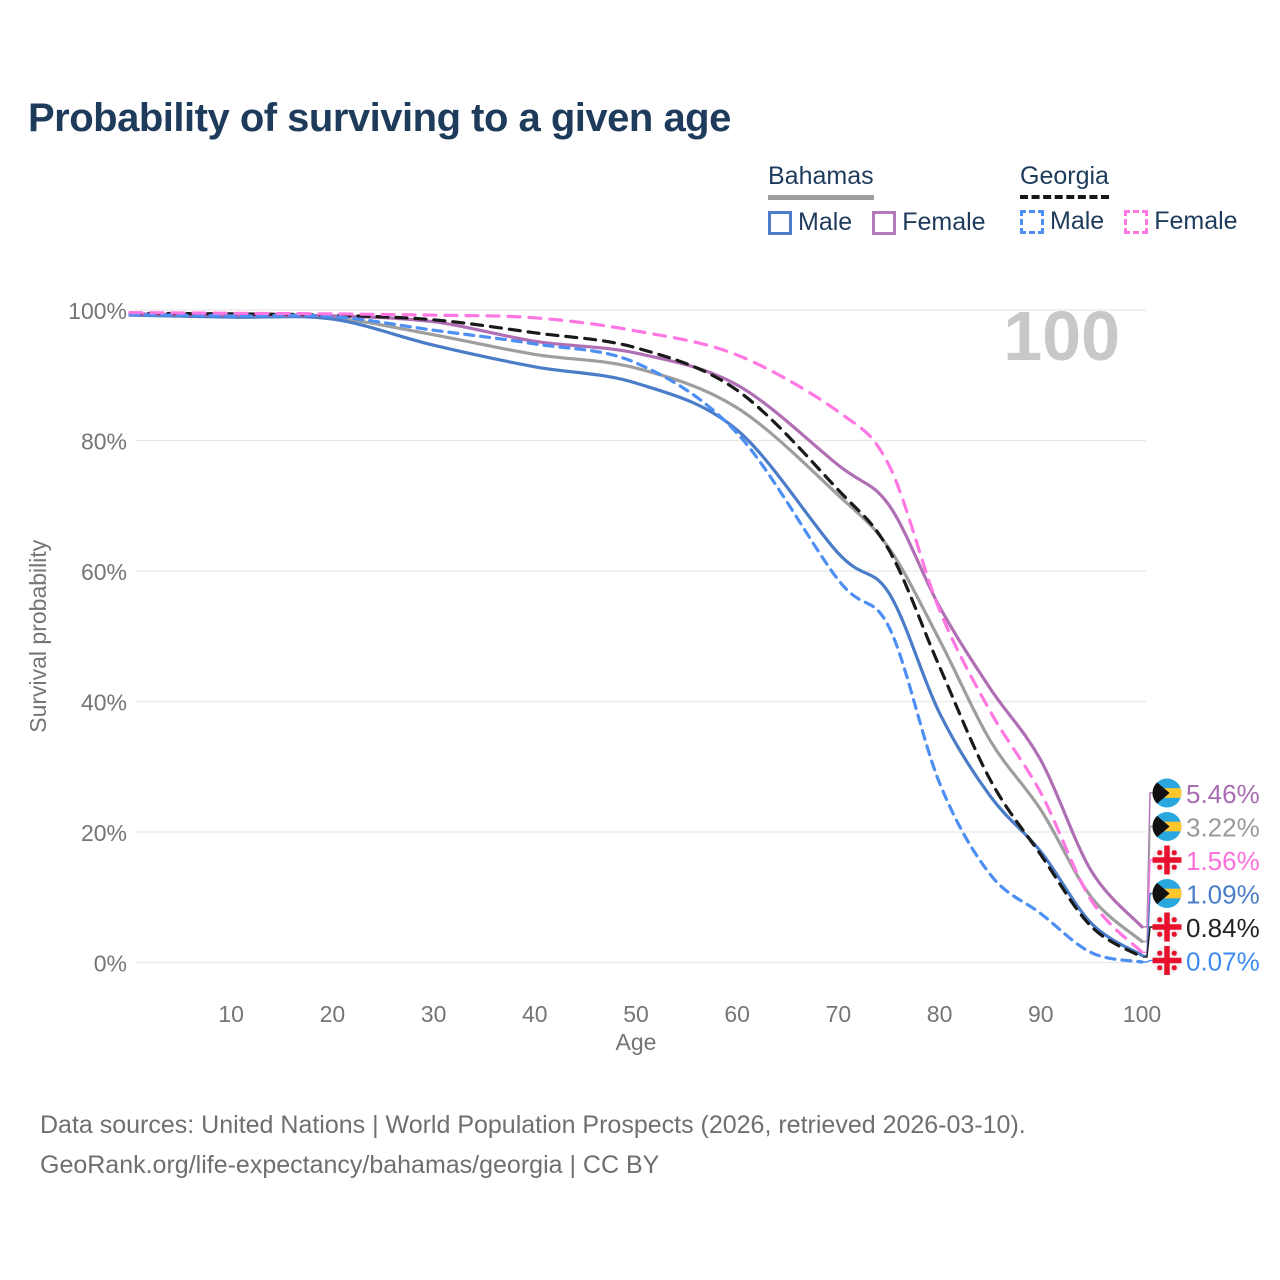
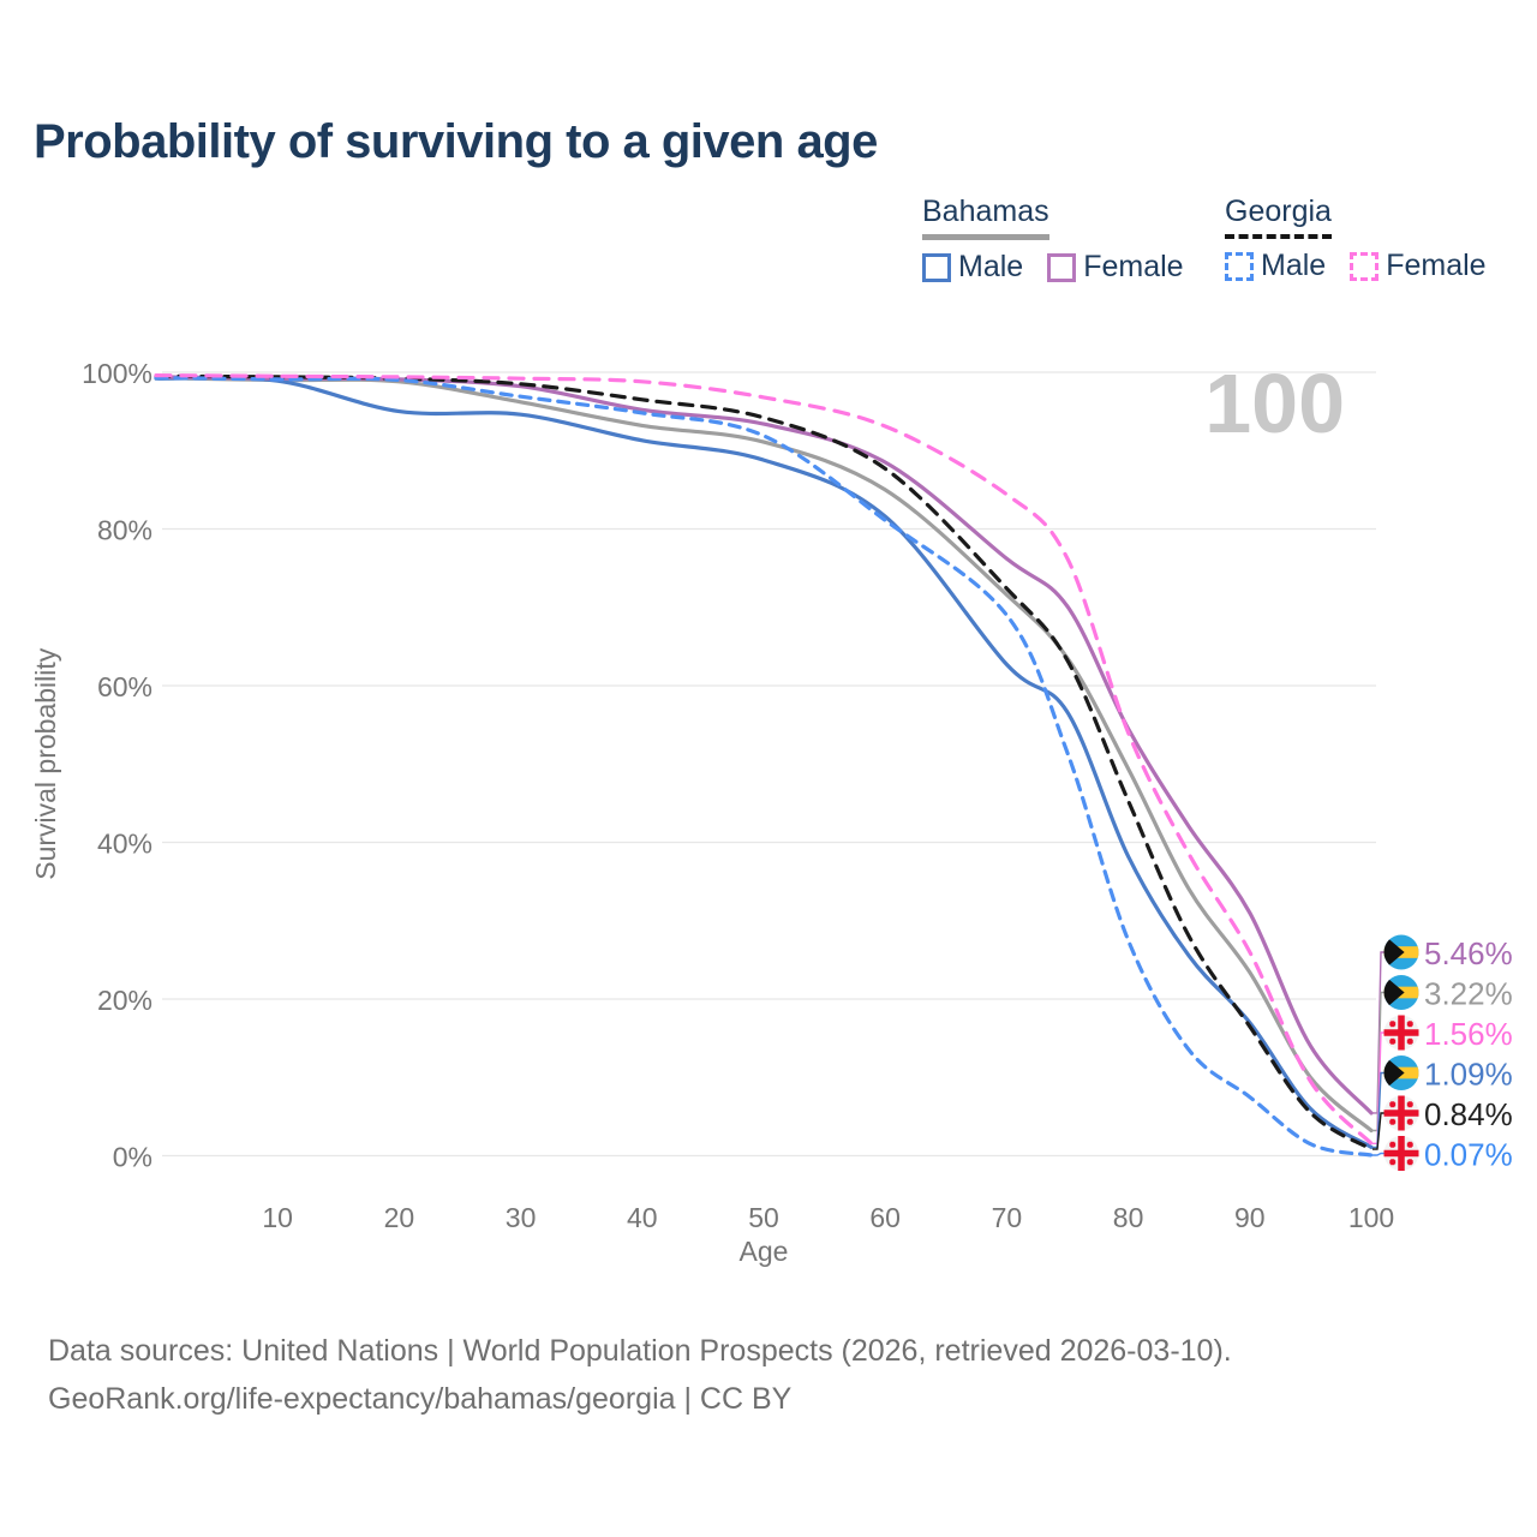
Bahamas Male/20: 99% -> 95%
Georgia Male/70: 59% -> 69%
